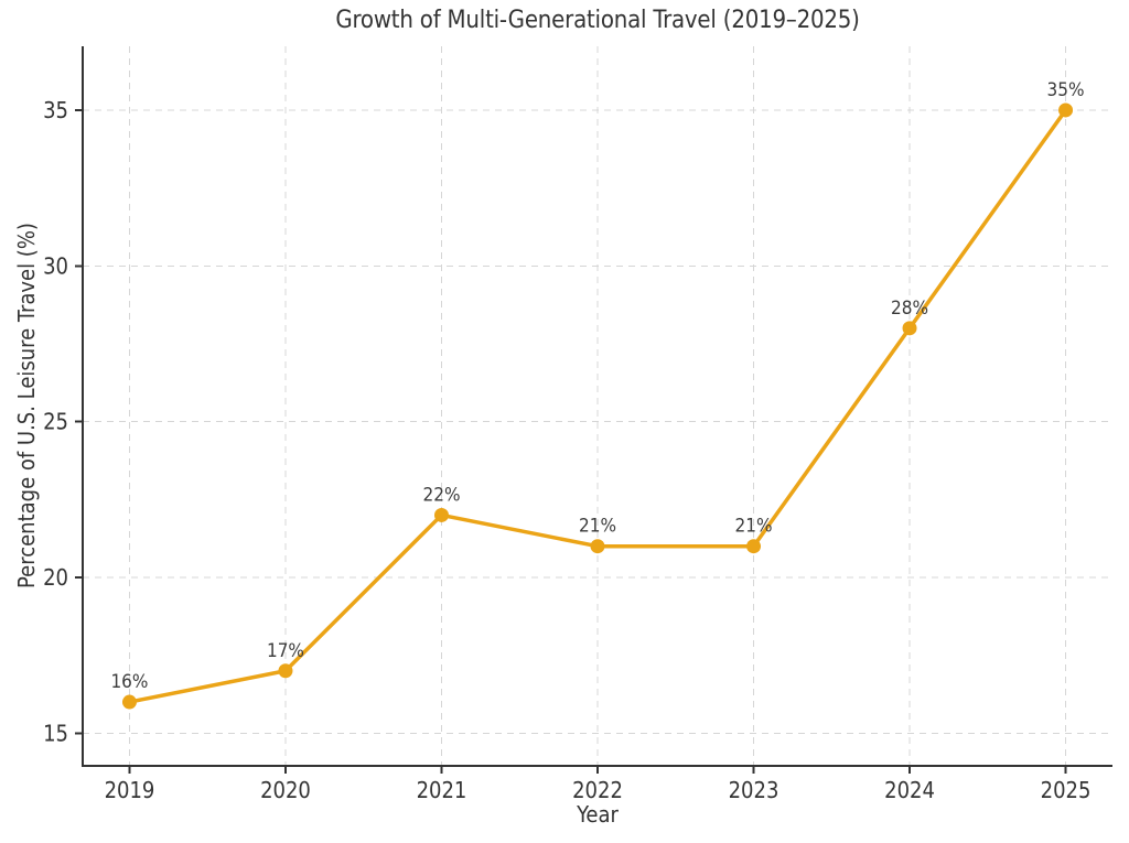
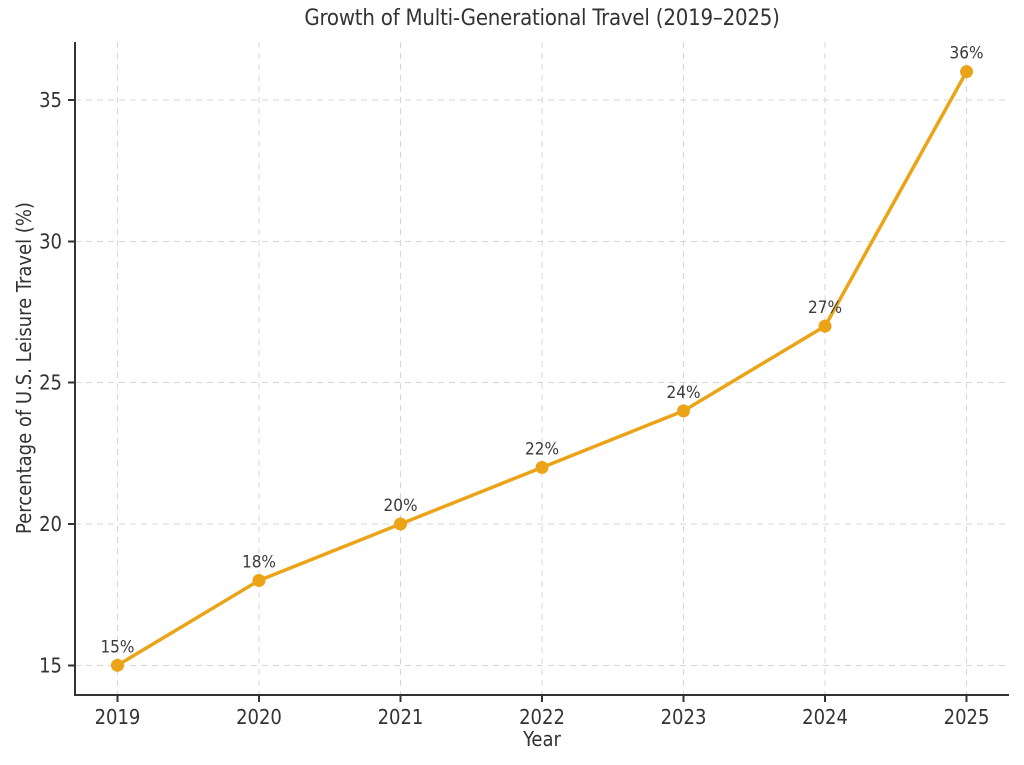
2019: 16% -> 15%
2020: 17% -> 18%
2021: 22% -> 20%
2022: 21% -> 22%
2023: 21% -> 24%
2024: 28% -> 27%
2025: 35% -> 36%
